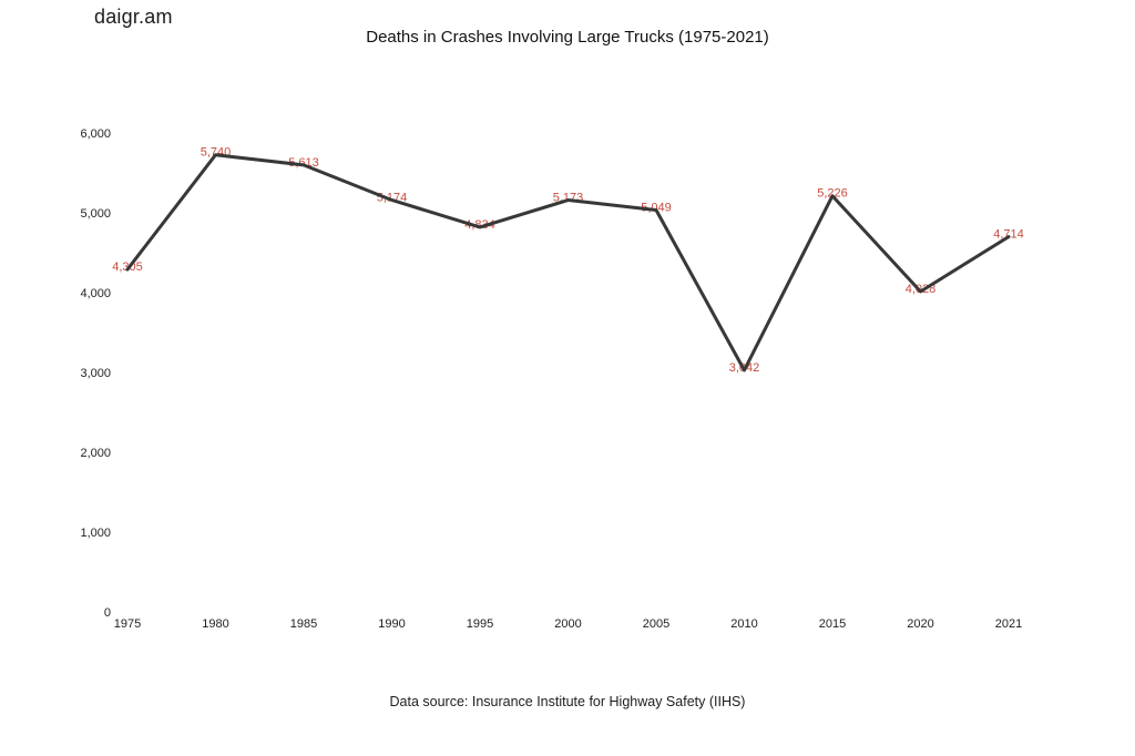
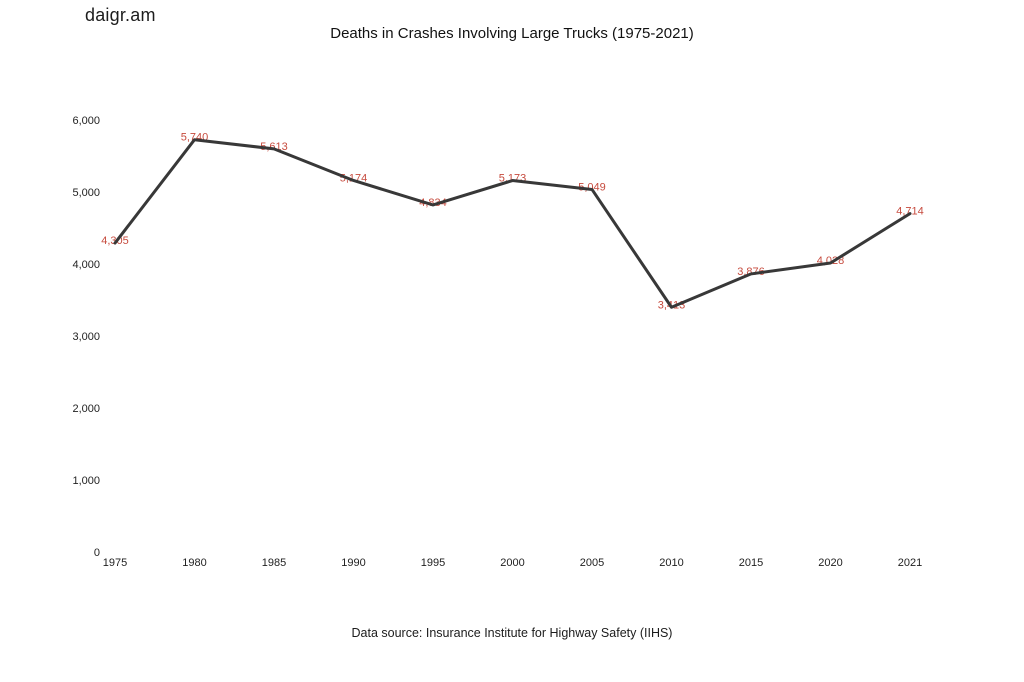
2010: 3,042 -> 3,413
2015: 5,226 -> 3,876
